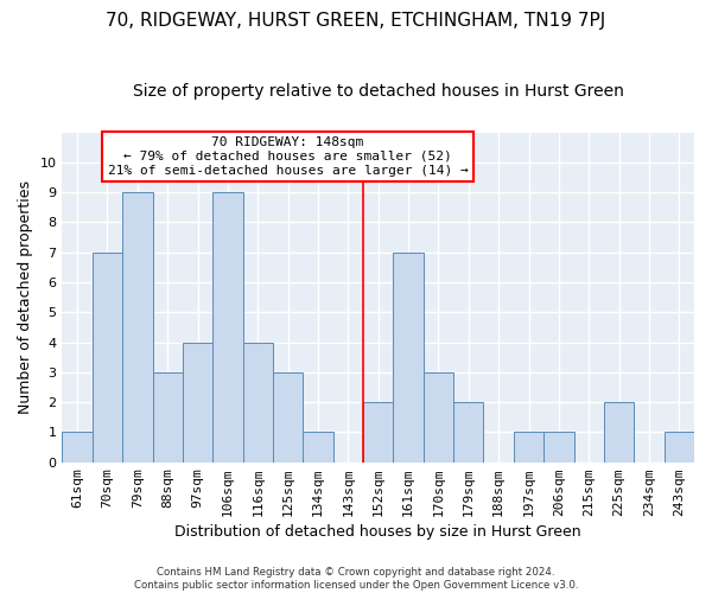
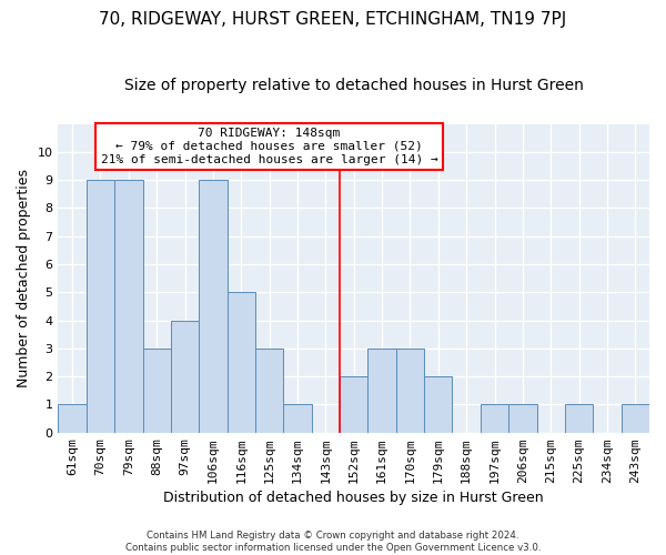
70sqm: 7 -> 9
116sqm: 4 -> 5
161sqm: 7 -> 3
225sqm: 2 -> 1
